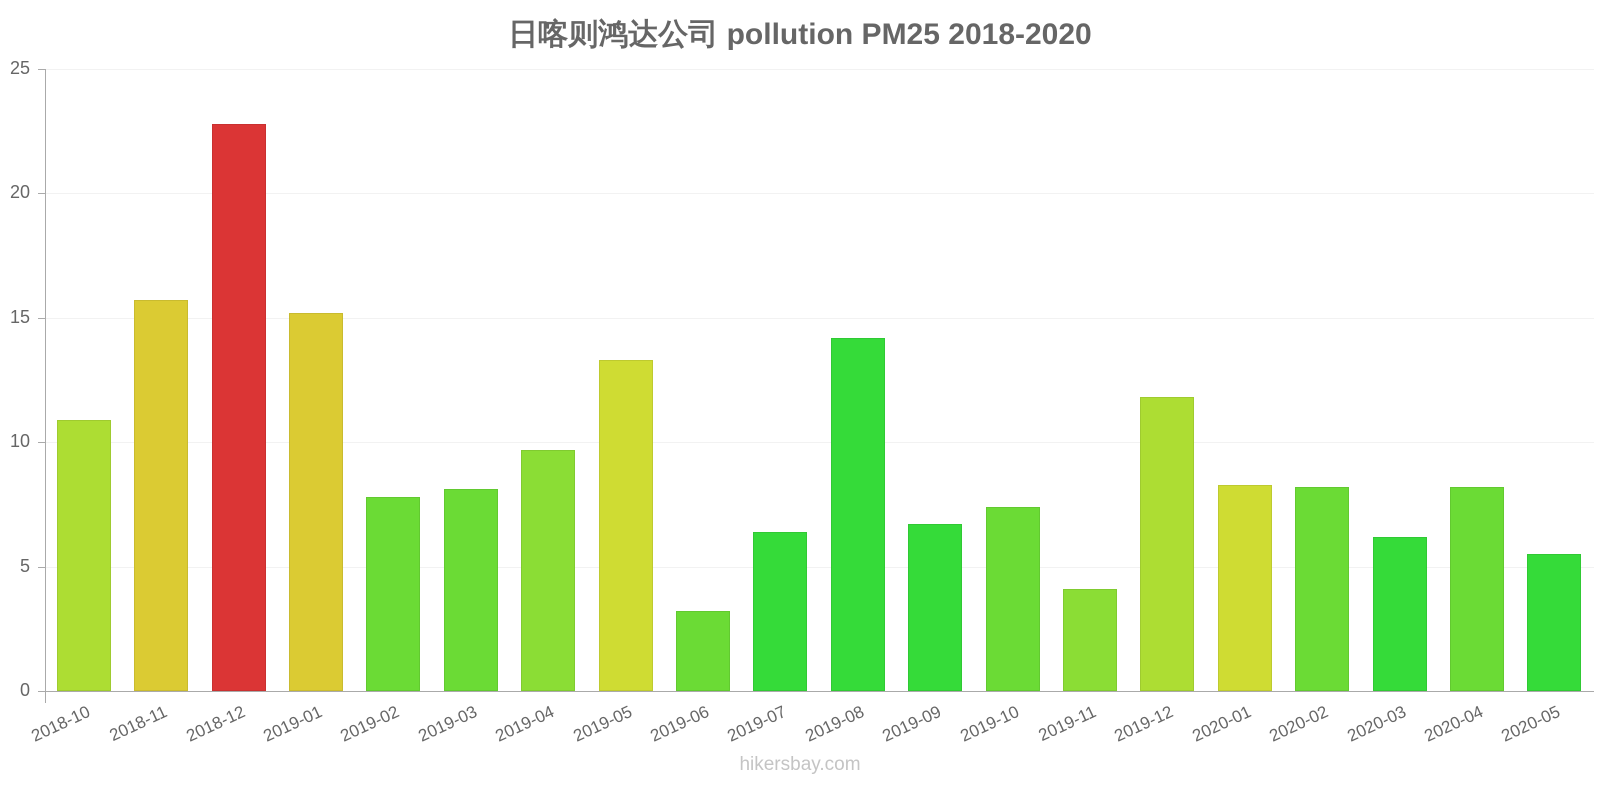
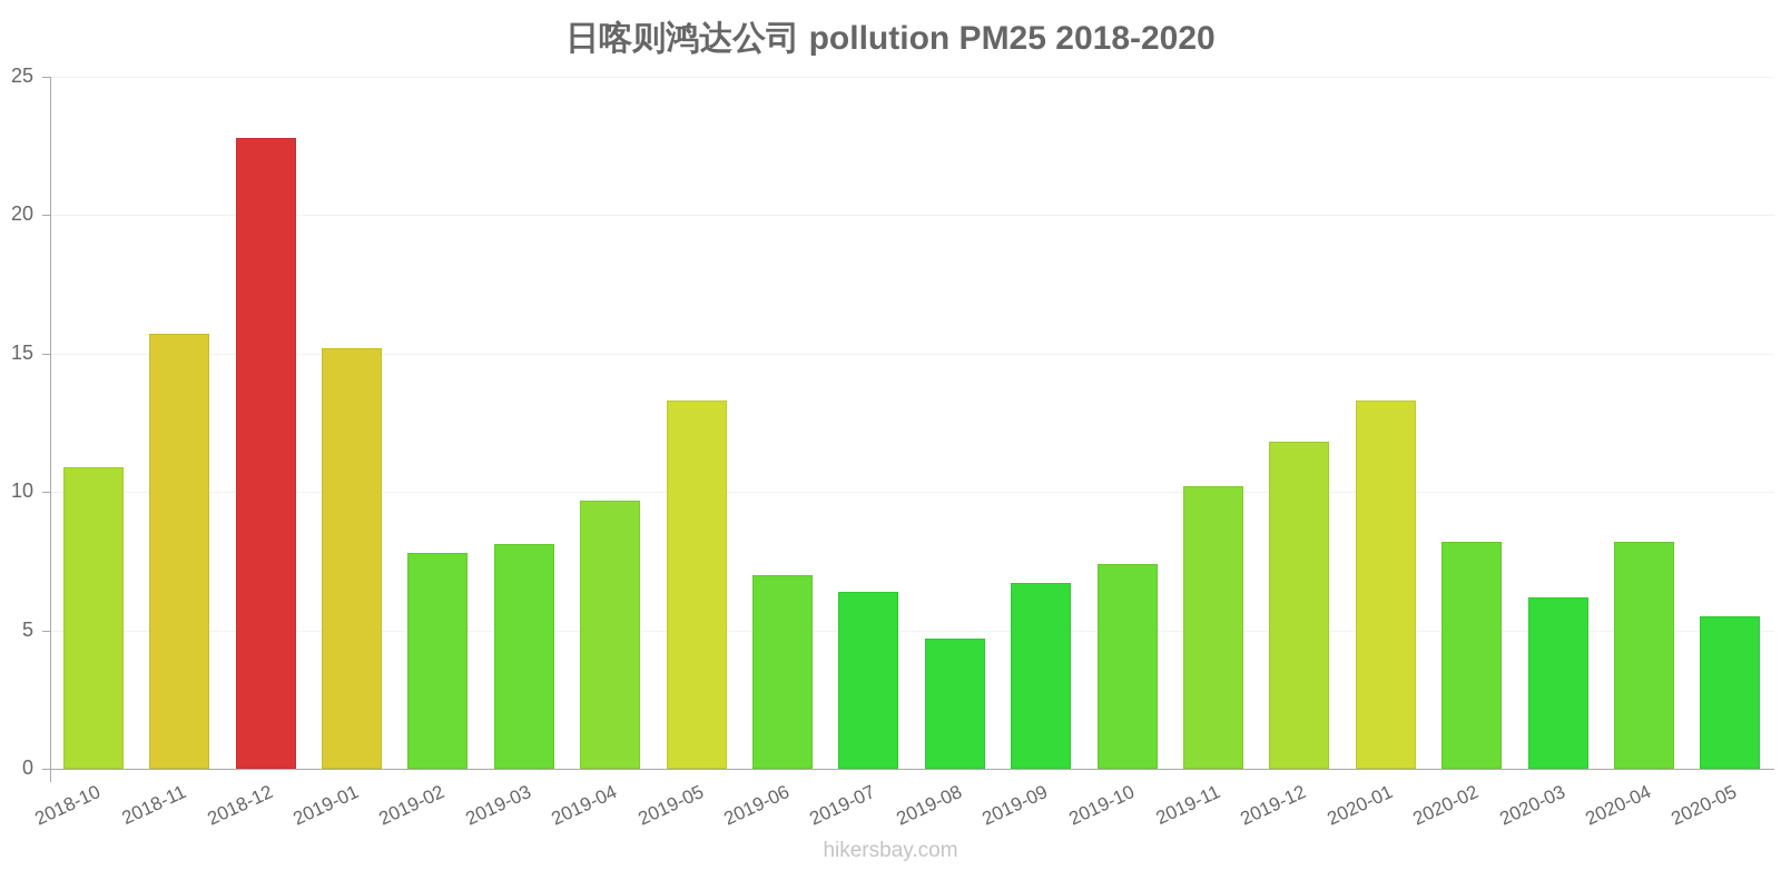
2019-06: 3.2 -> 7.0
2019-08: 14.2 -> 4.7
2019-11: 4.1 -> 10.2
2020-01: 8.3 -> 13.3
